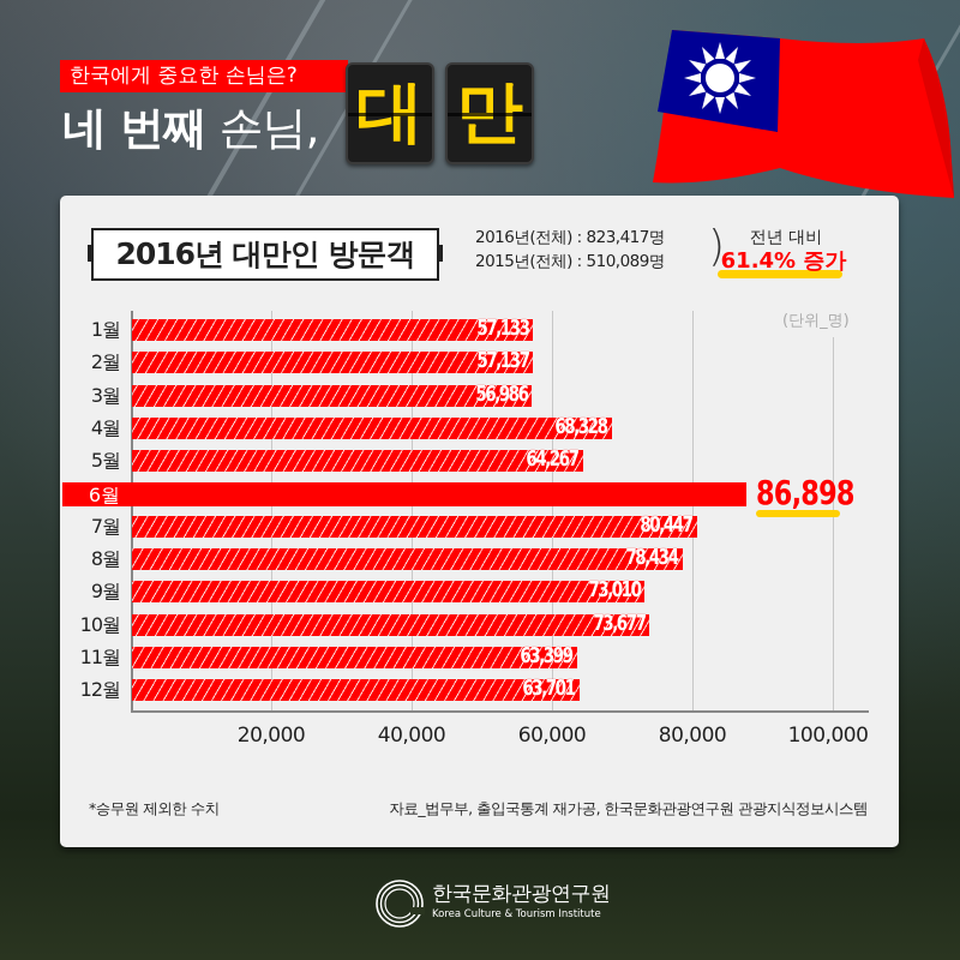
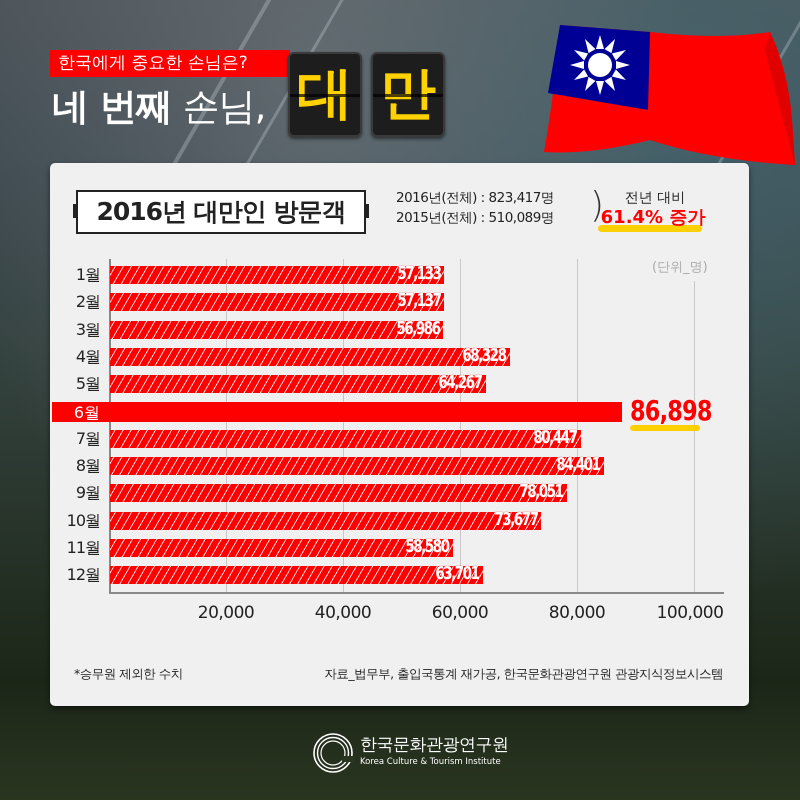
8월: 78,434 -> 84,401
9월: 73,010 -> 78,051
11월: 63,399 -> 58,580
